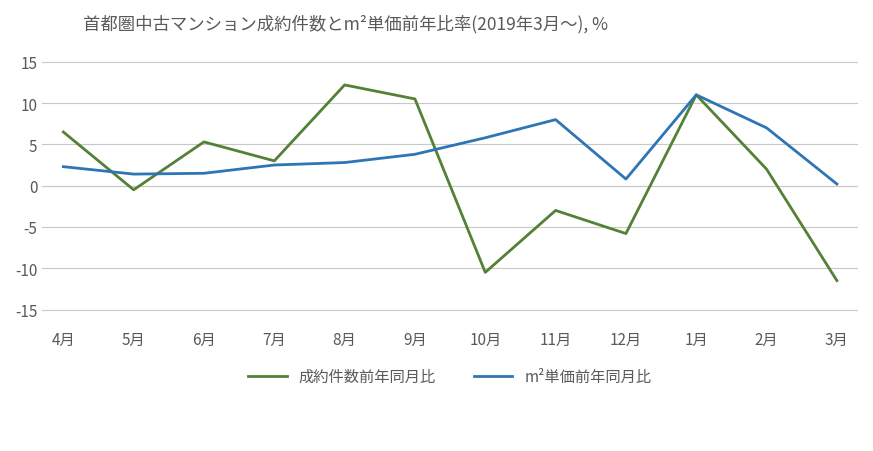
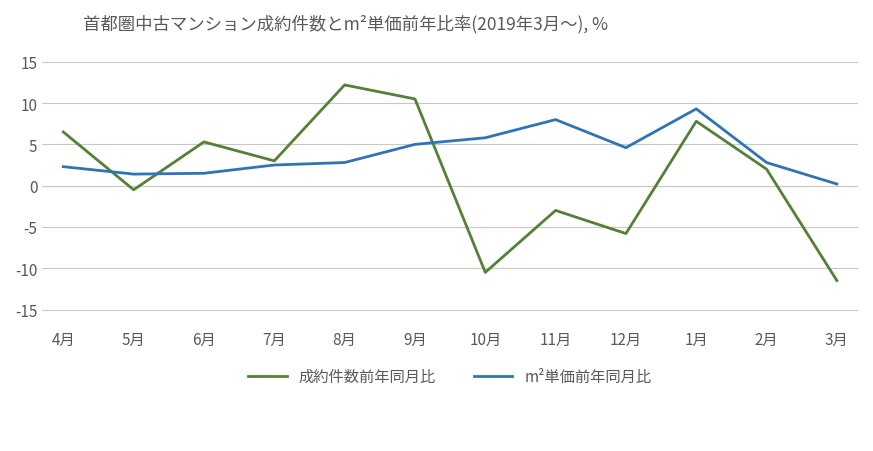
m²単価前年同月比/9月: 3.8 -> 5.0
m²単価前年同月比/12月: 0.8 -> 4.6
成約件数前年同月比/1月: 11.0 -> 7.8
m²単価前年同月比/1月: 11.0 -> 9.3
m²単価前年同月比/2月: 7.0 -> 2.8
